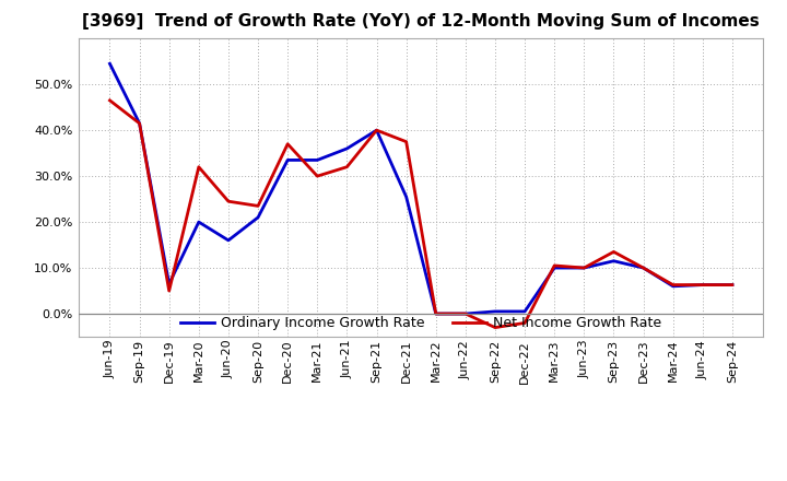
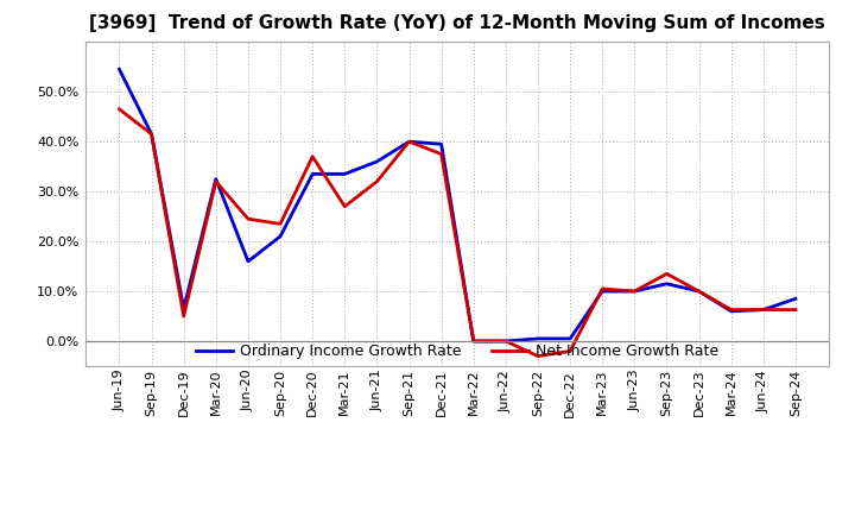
Ordinary Income Growth Rate/Mar-20: 20.0% -> 32.5%
Net Income Growth Rate/Mar-21: 30.0% -> 27.0%
Ordinary Income Growth Rate/Dec-21: 25.5% -> 39.5%
Ordinary Income Growth Rate/Sep-24: 6.3% -> 8.5%
